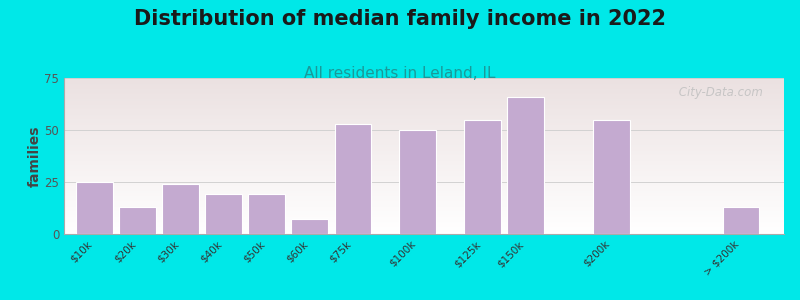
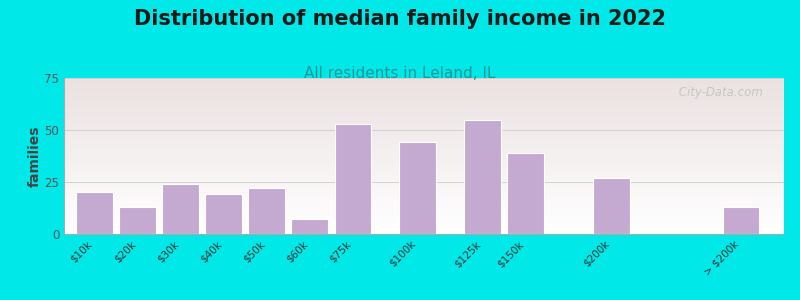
$10k: 25 -> 20
$50k: 19 -> 22
$100k: 50 -> 44
$150k: 66 -> 39
$200k: 55 -> 27
